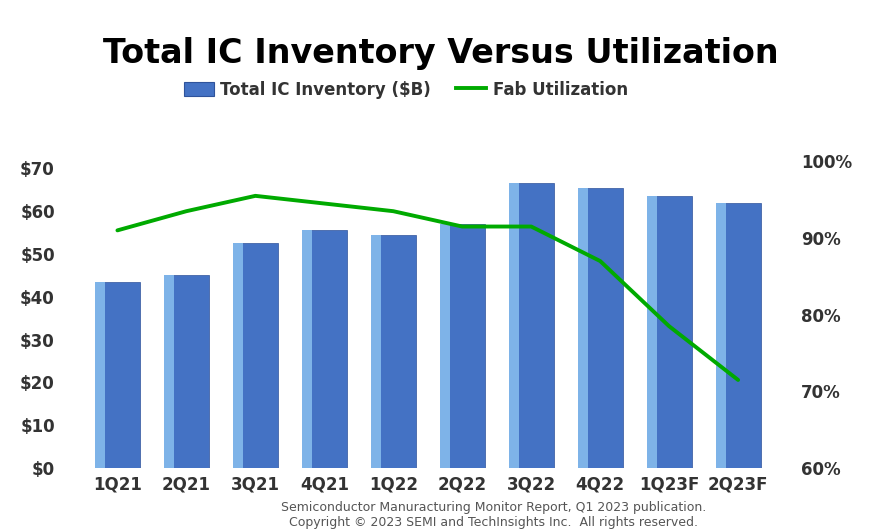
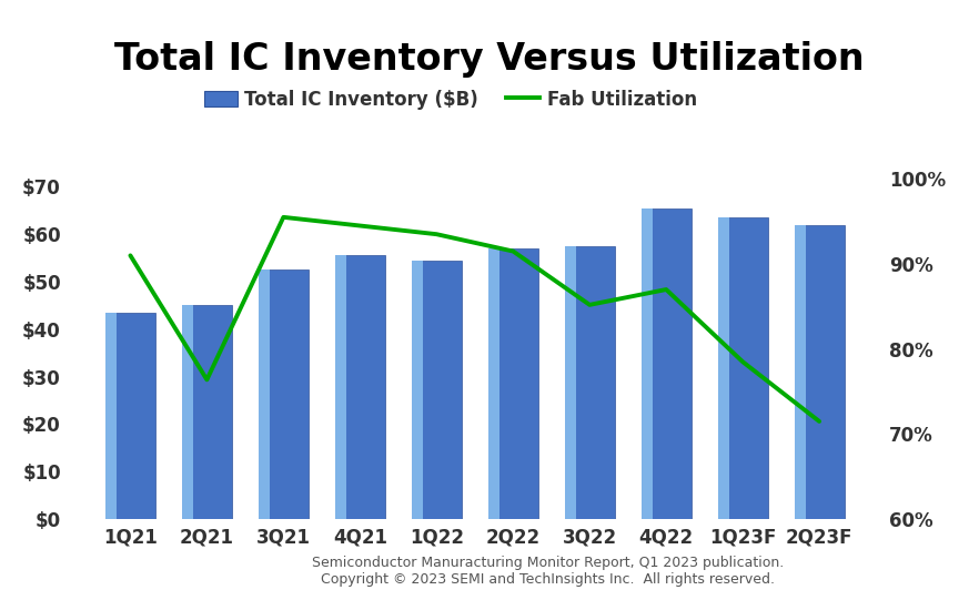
Fab Utilization/2Q21: 93.5% -> 76.4%
Total IC Inventory ($B)/3Q22: $66.5 -> $57.5
Fab Utilization/3Q22: 91.5% -> 85.2%
